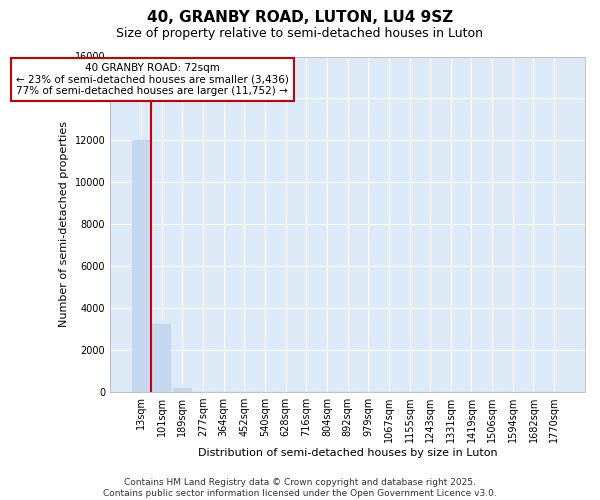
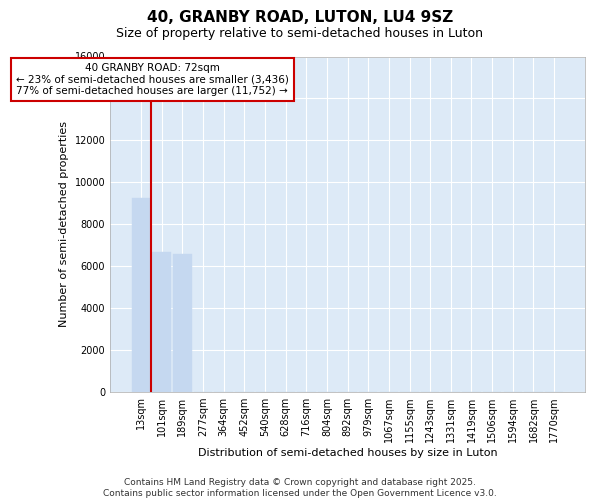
13sqm: 12000 -> 9250
101sqm: 3250 -> 6650
189sqm: 190 -> 6550
